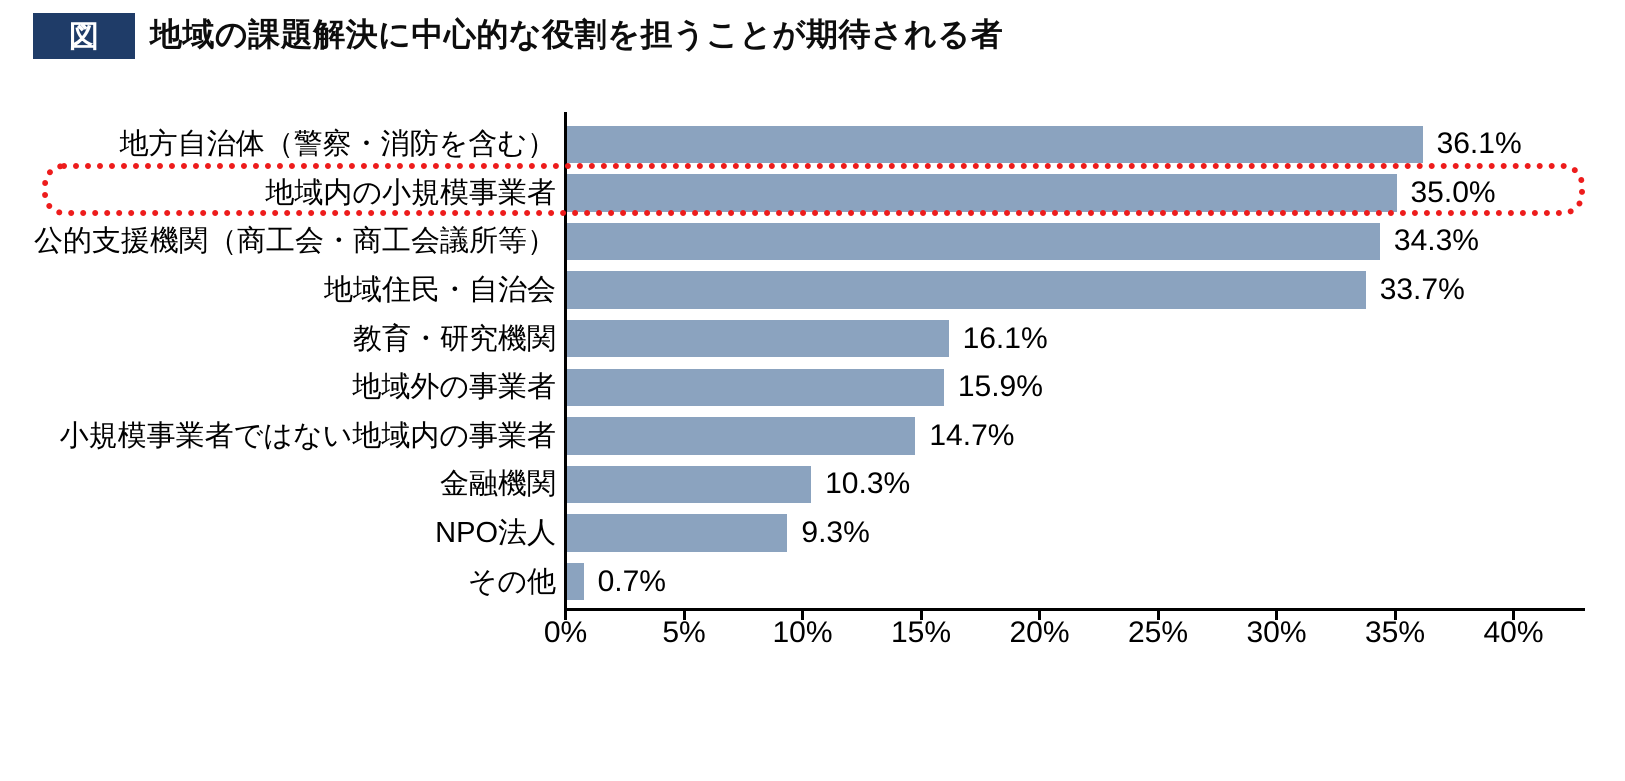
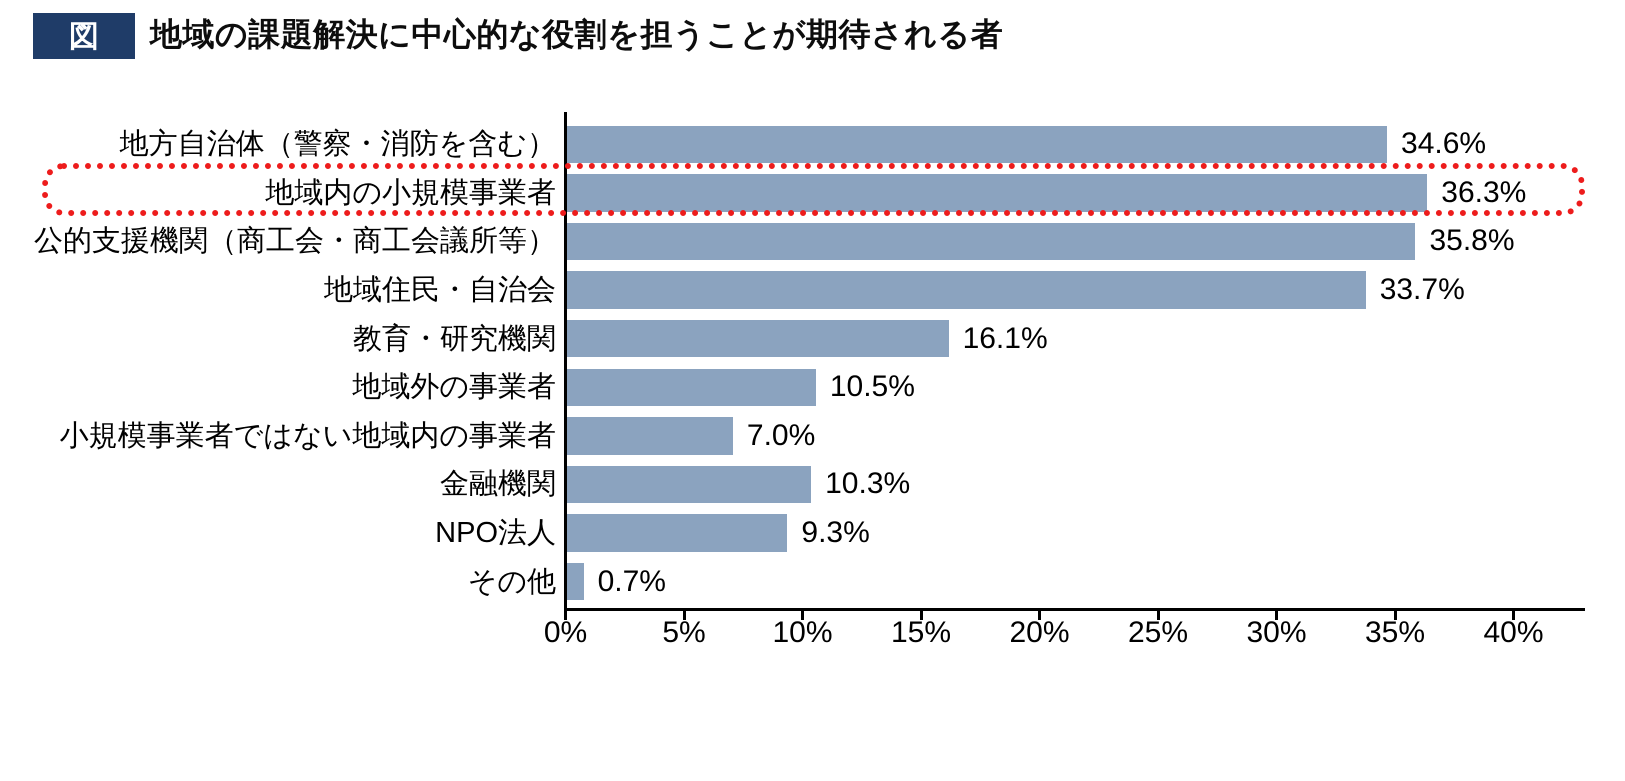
地方自治体（警察・消防を含む）: 36.1% -> 34.6%
地域内の小規模事業者: 35.0% -> 36.3%
公的支援機関（商工会・商工会議所等）: 34.3% -> 35.8%
地域外の事業者: 15.9% -> 10.5%
小規模事業者ではない地域内の事業者: 14.7% -> 7.0%
